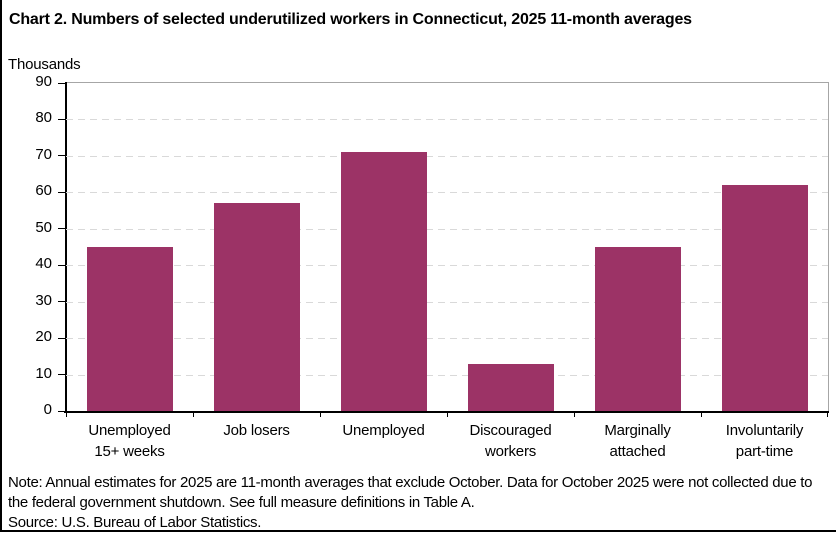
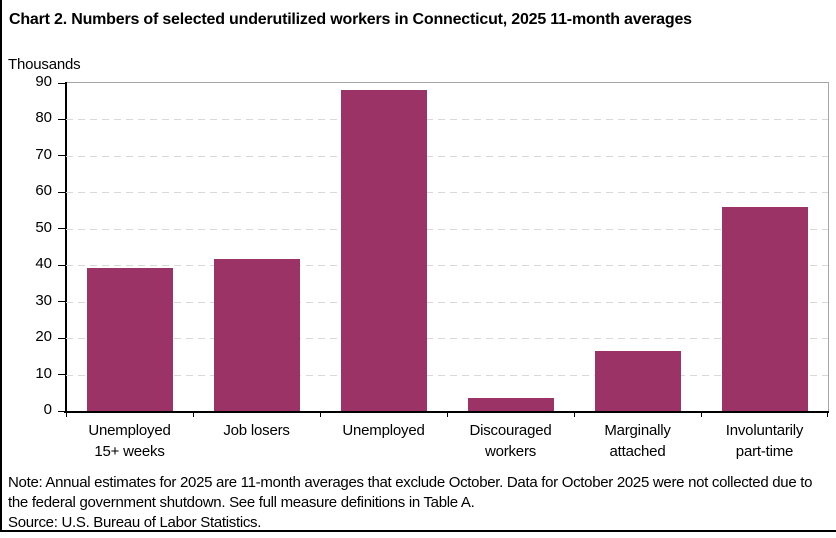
Unemployed 15+ weeks: 45 -> 39
Job losers: 57 -> 42
Unemployed: 71 -> 88
Discouraged workers: 13 -> 4
Marginally attached: 45 -> 17
Involuntarily part-time: 62 -> 56
